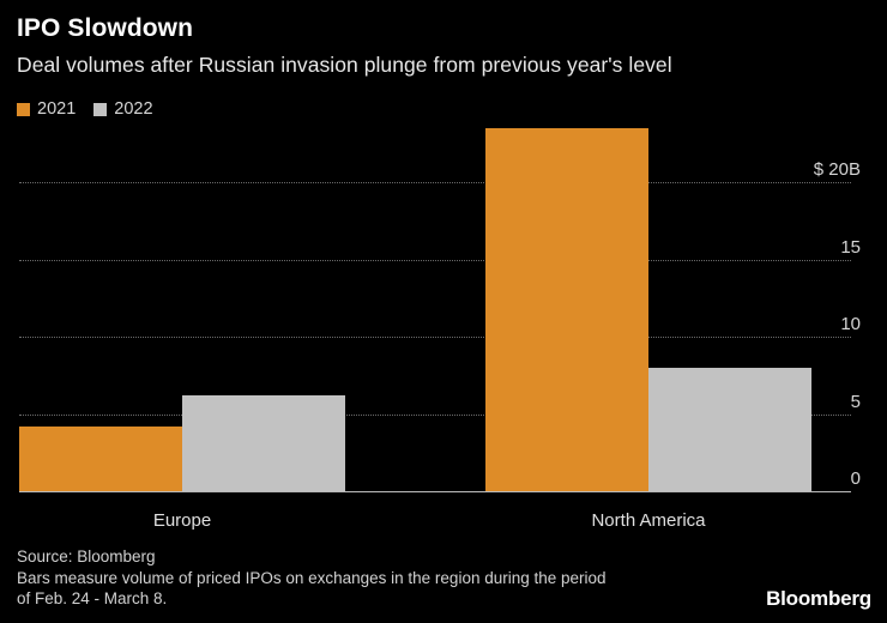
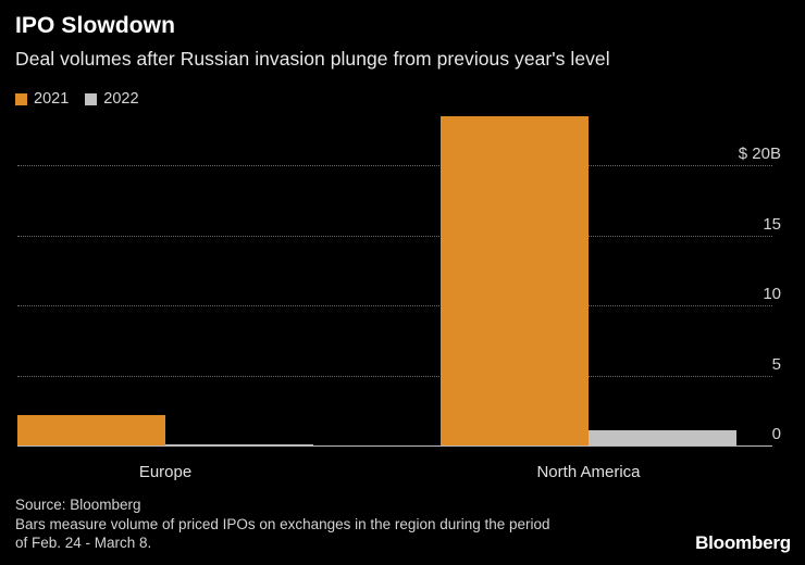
2021/Europe: 4.2 -> 2.2
2022/Europe: 6.2 -> 0.1
2022/North America: 8.0 -> 1.1
